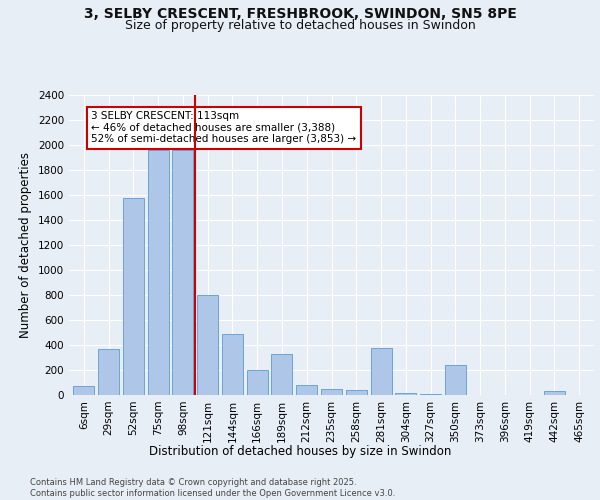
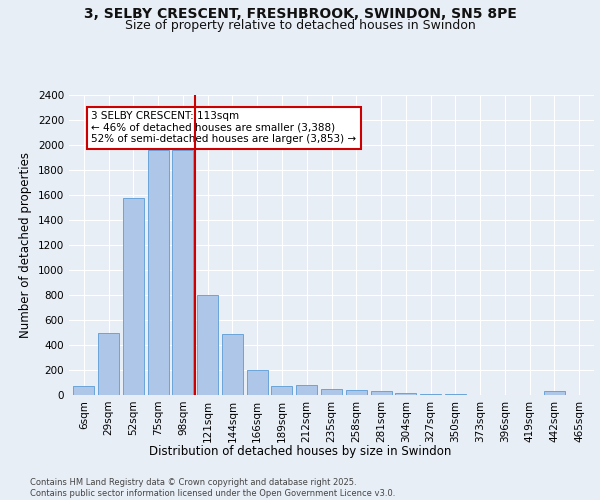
29sqm: 370 -> 500
189sqm: 330 -> 80
281sqm: 380 -> 30
350sqm: 240 -> 0
